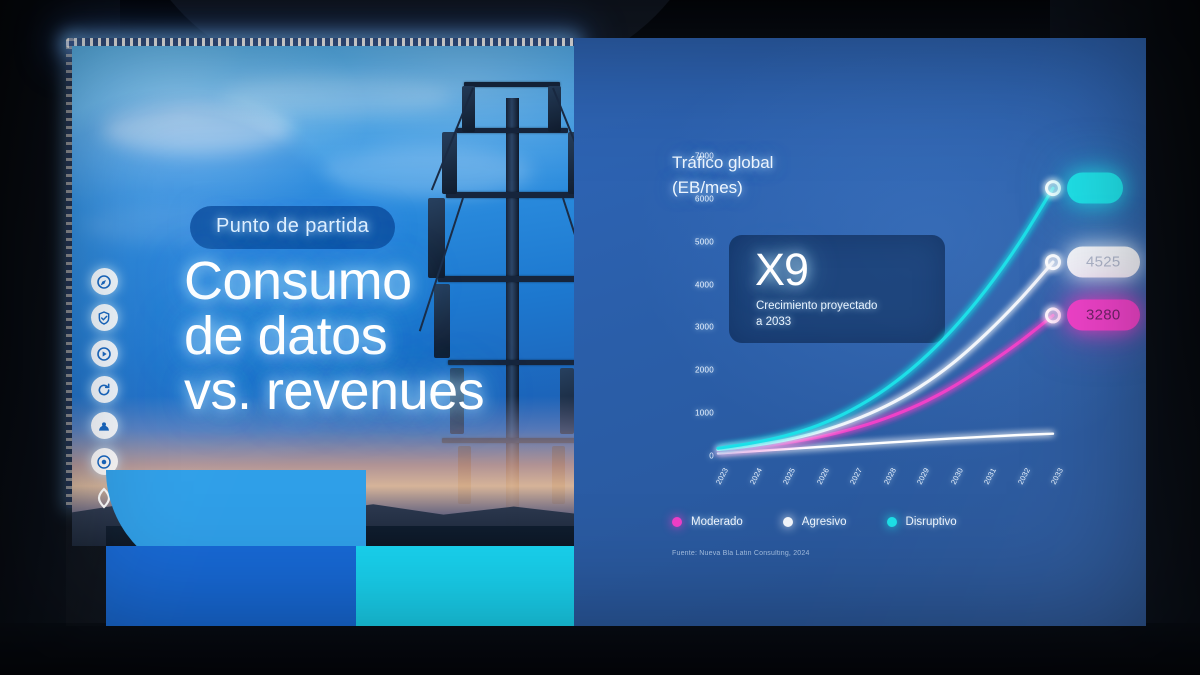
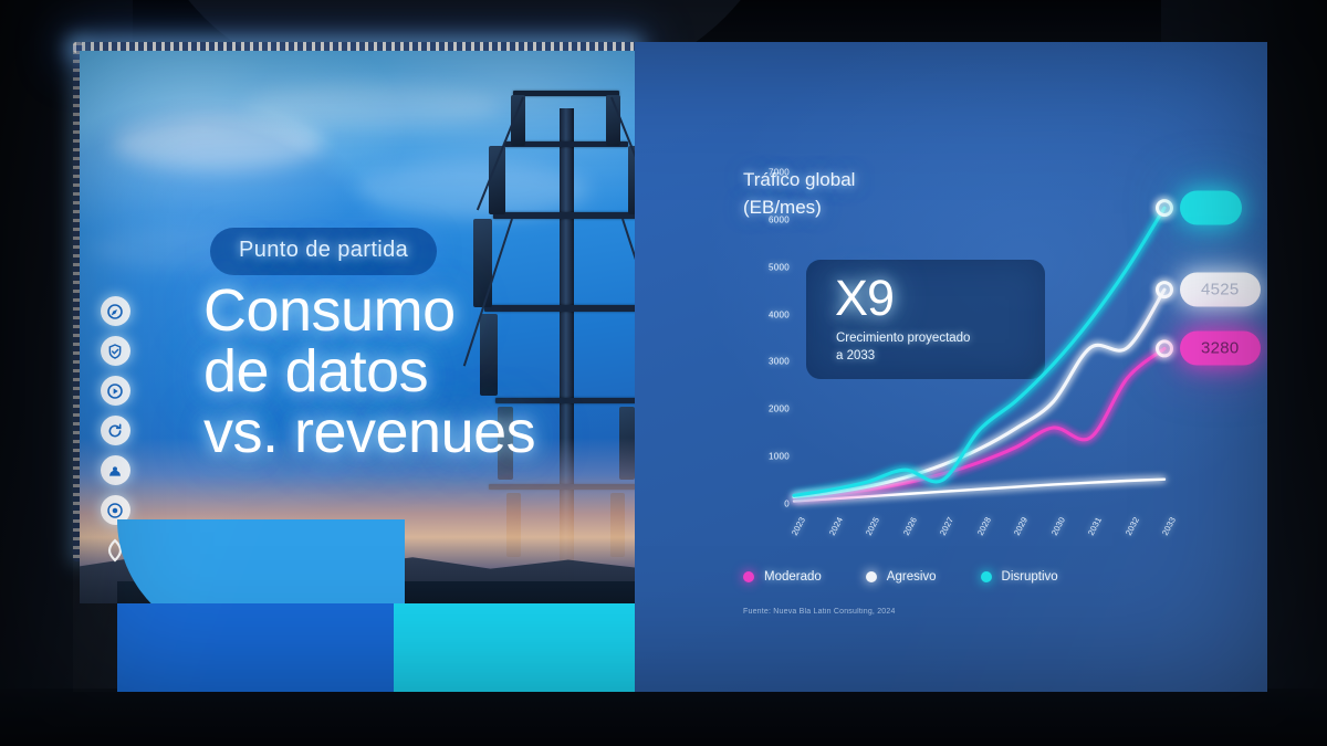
Disruptivo/2027: 1100 -> 500
Agresivo/2031: 2800 -> 3300
Moderado/2031: 2100 -> 1400
Agresivo/2032: 3600 -> 3300
